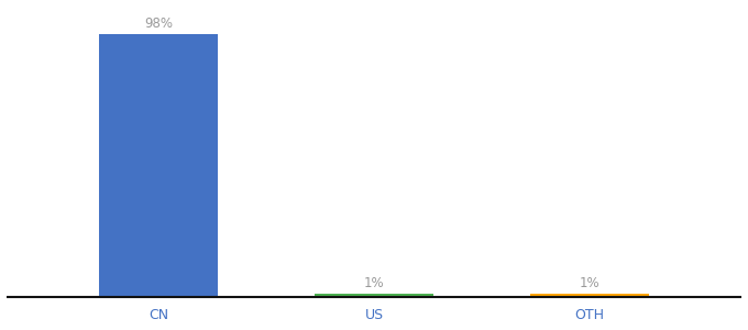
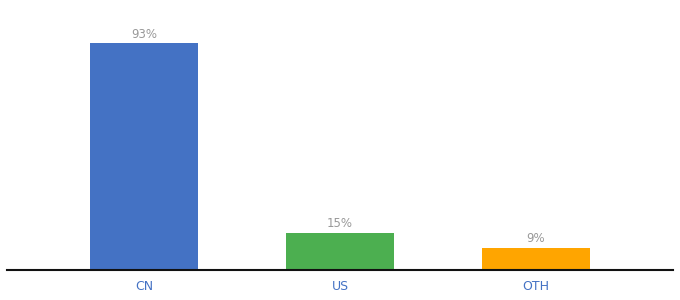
CN: 98% -> 93%
US: 1% -> 15%
OTH: 1% -> 9%
